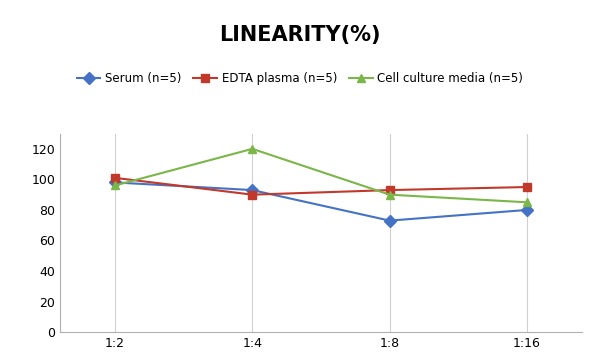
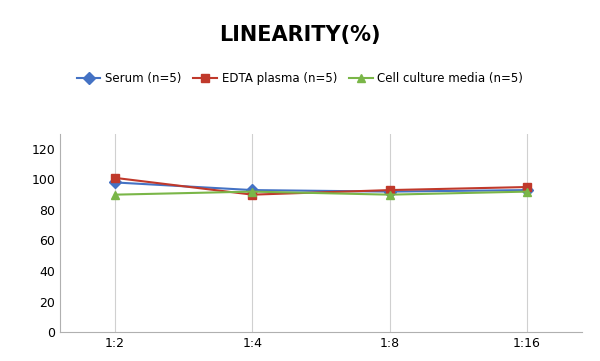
Cell culture media (n=5)/1:2: 96 -> 90
Cell culture media (n=5)/1:4: 120 -> 92
Serum (n=5)/1:8: 73 -> 92
Serum (n=5)/1:16: 80 -> 93
Cell culture media (n=5)/1:16: 85 -> 92
